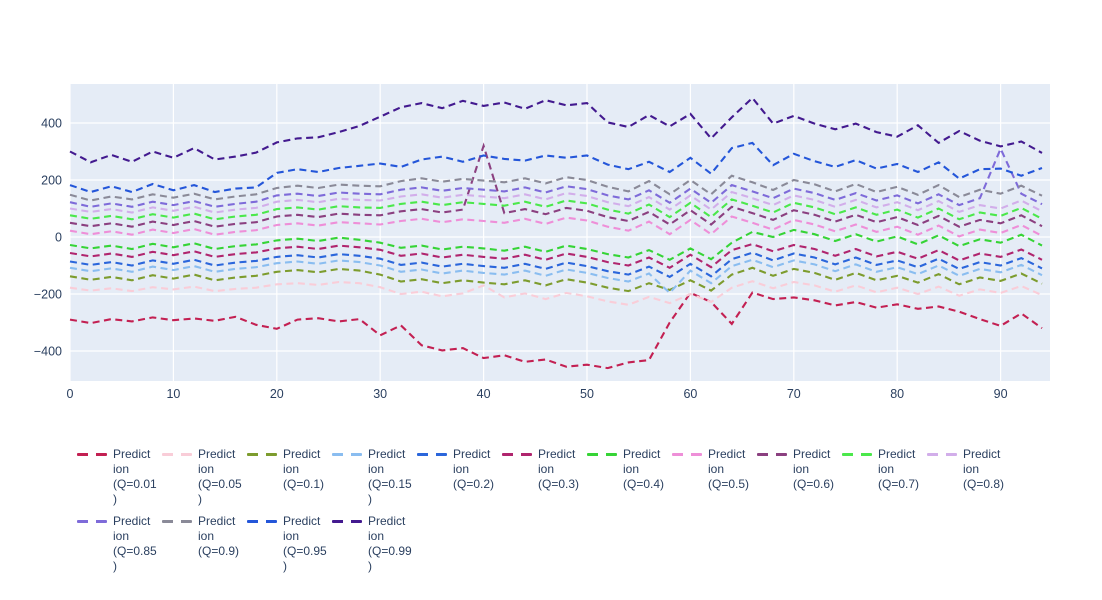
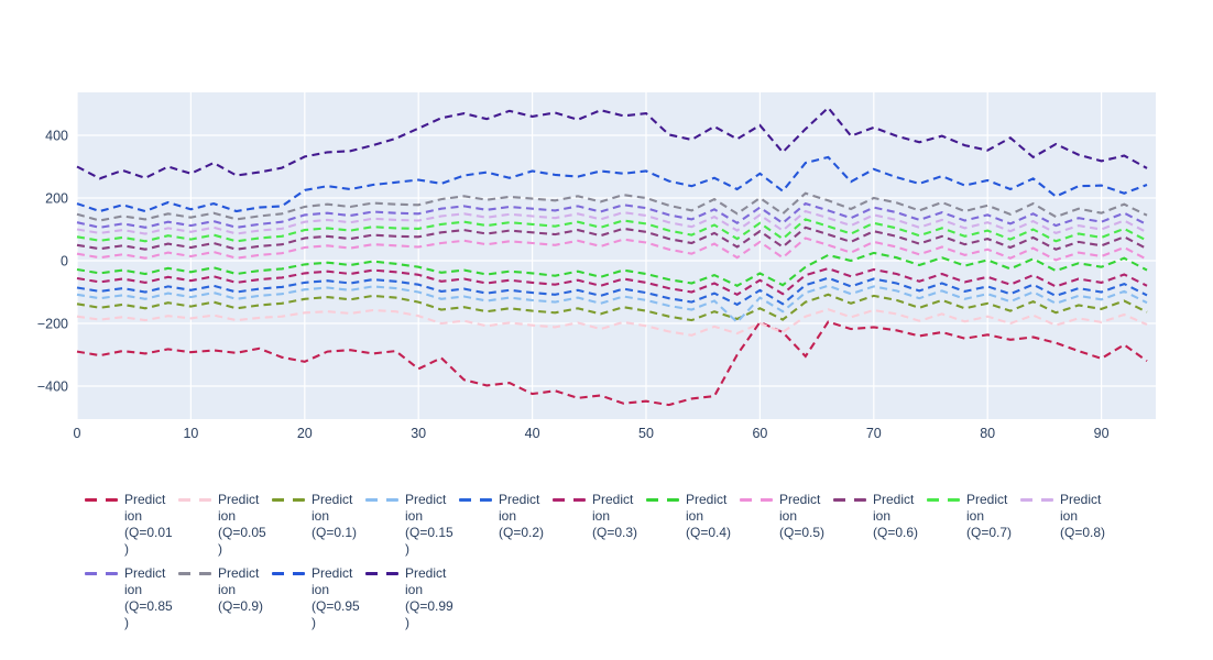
Prediction (Q=0.05)/40: -170 -> -210
Prediction (Q=0.6)/40: 320 -> 90
Prediction (Q=0.85)/90: 310 -> 120
